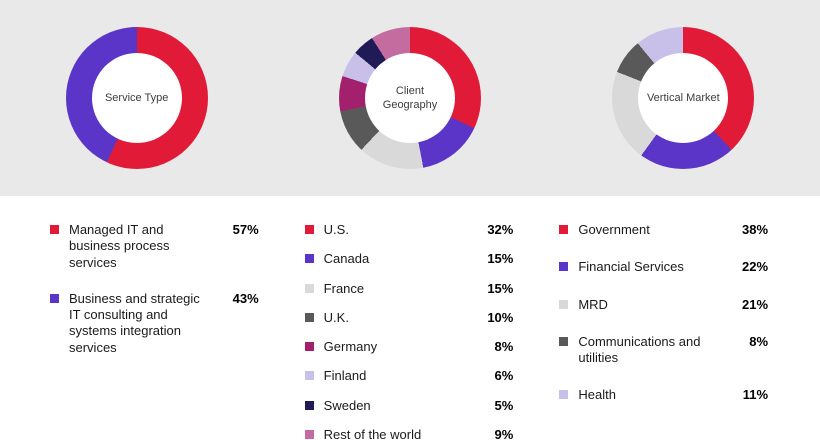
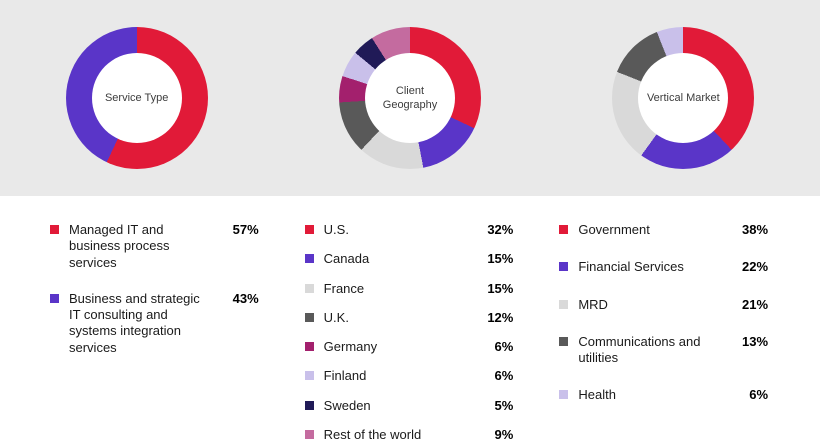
Client Geography/U.K.: 10% -> 12%
Client Geography/Germany: 8% -> 6%
Vertical Market/Communications and utilities: 8% -> 13%
Vertical Market/Health: 11% -> 6%
